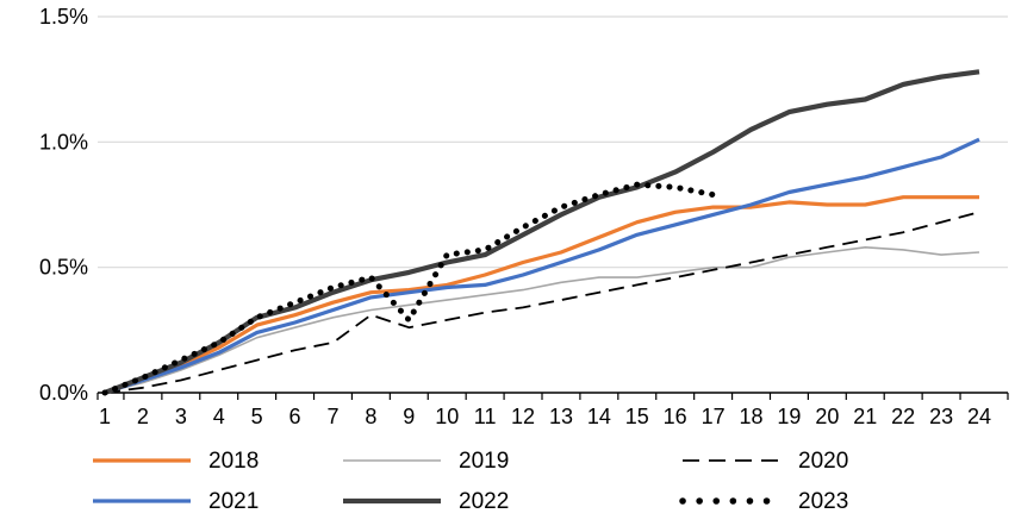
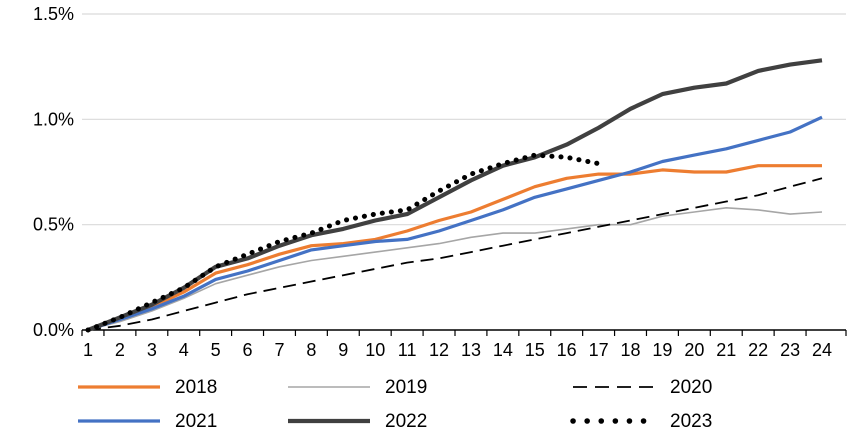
2020/8: 0.31% -> 0.23%
2023/9: 0.29% -> 0.52%
